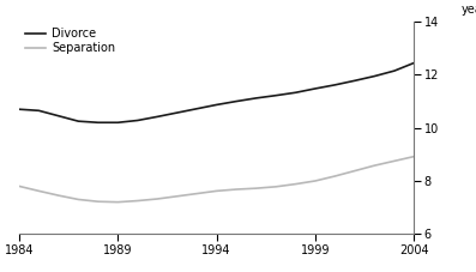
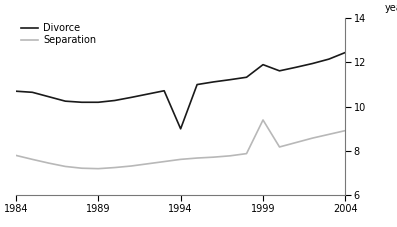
Divorce/1994: 10.87 -> 9.00
Divorce/1999: 11.48 -> 11.90
Separation/1999: 8.00 -> 9.40
